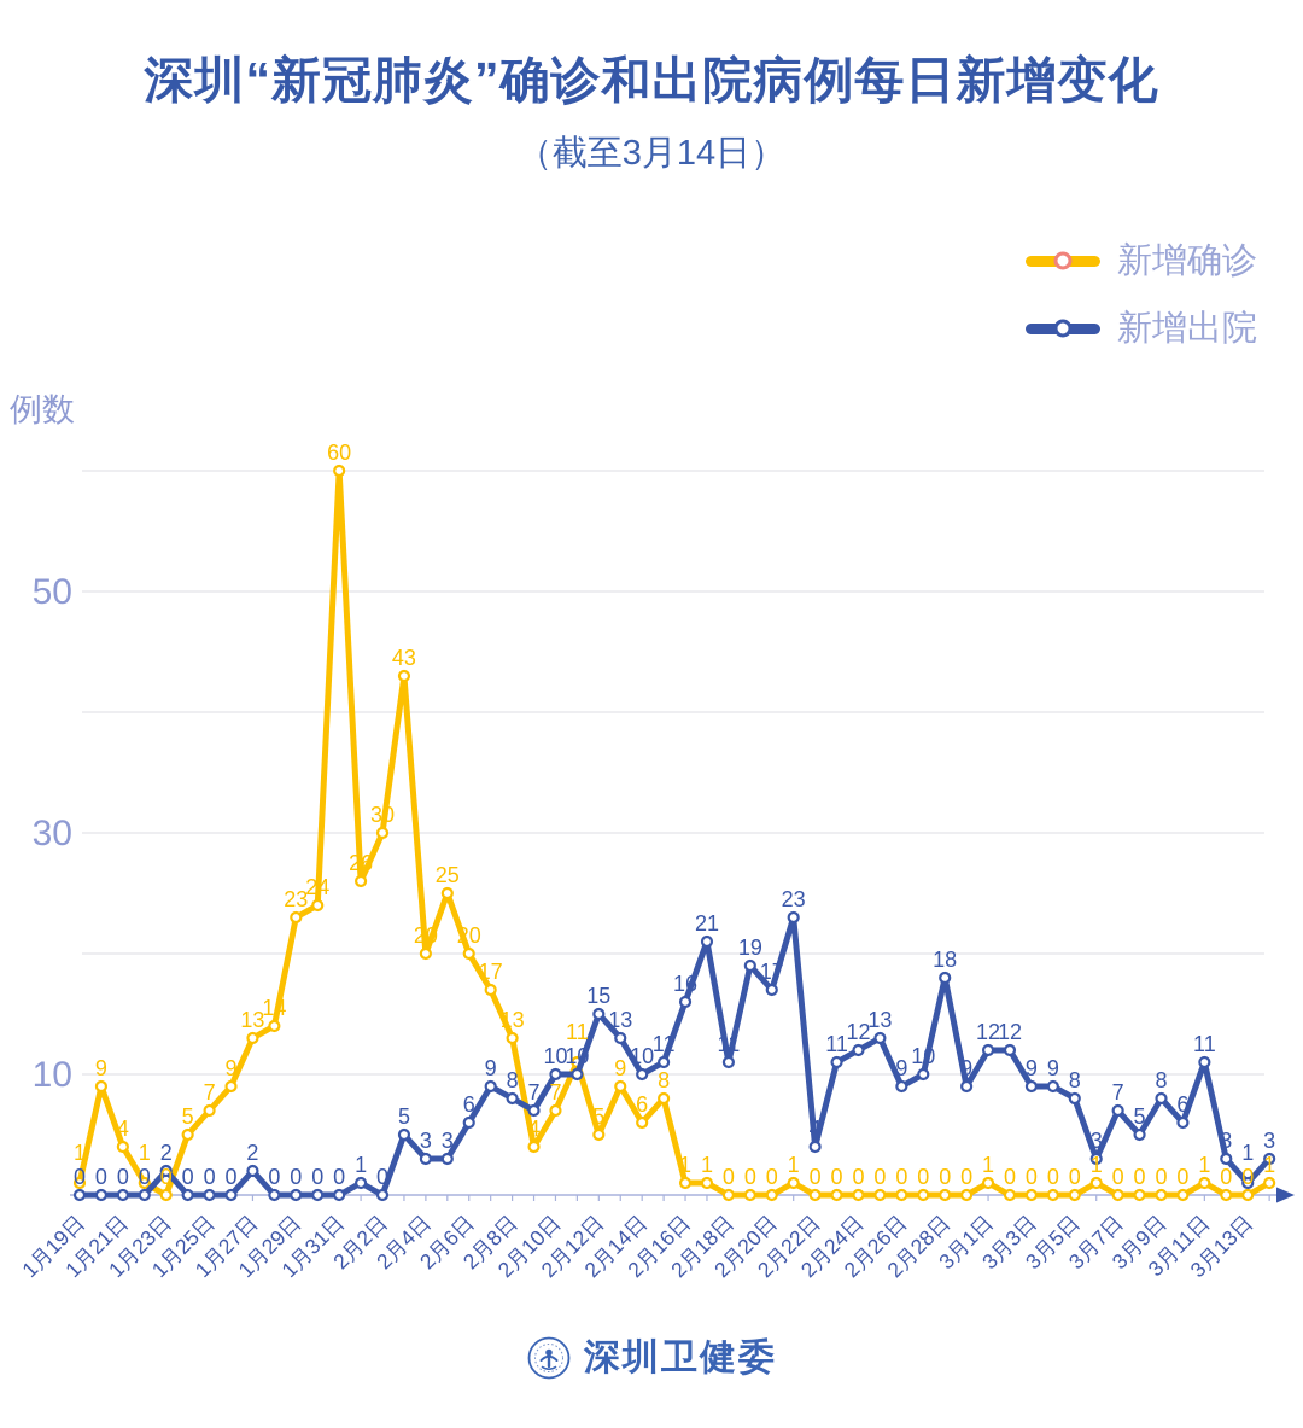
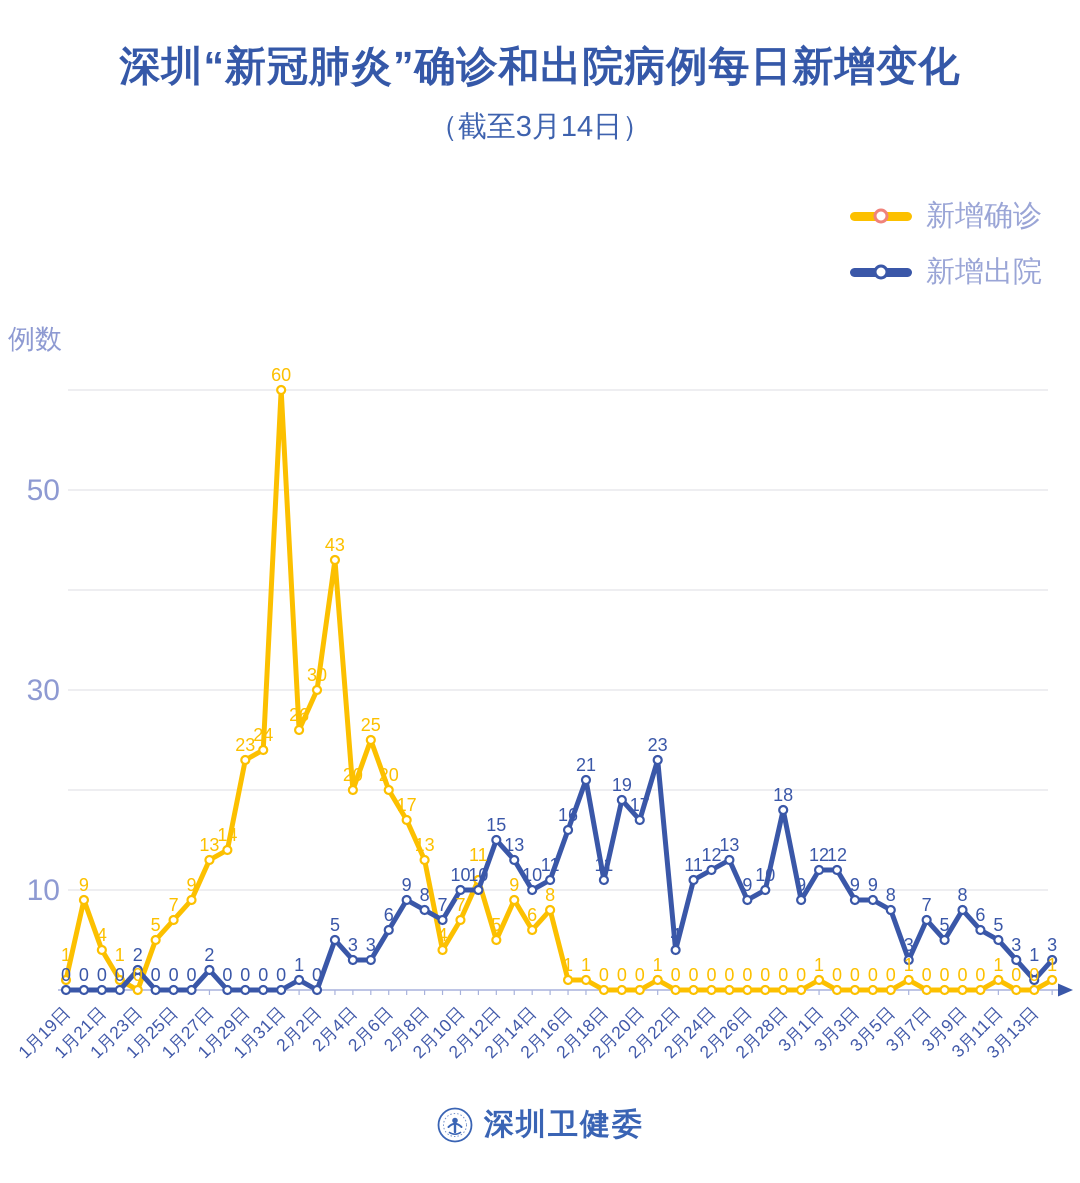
新增出院/3月11日: 11 -> 5
